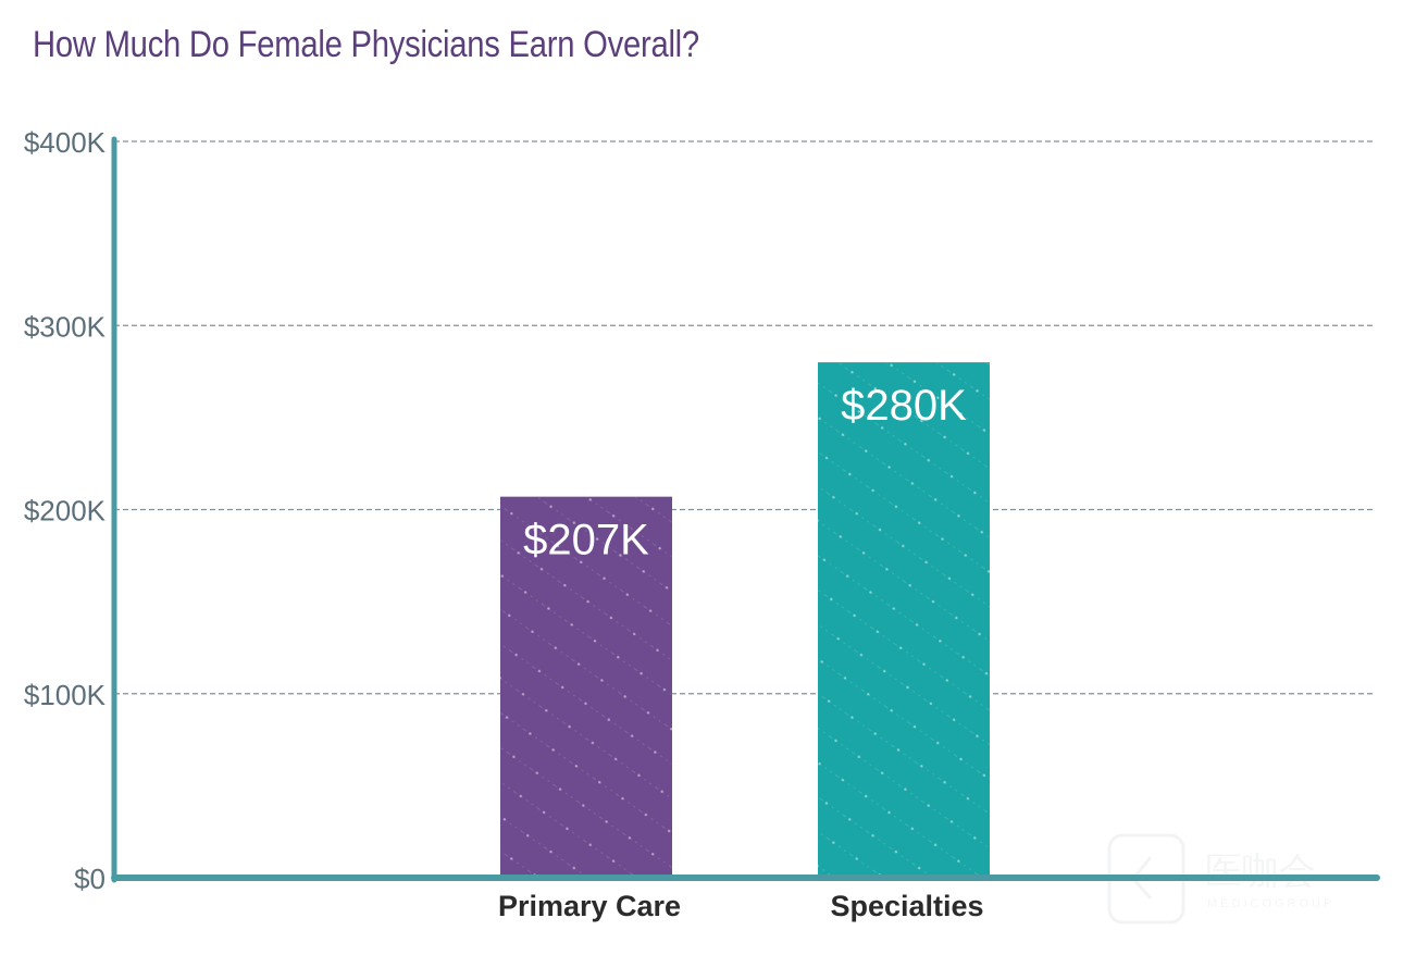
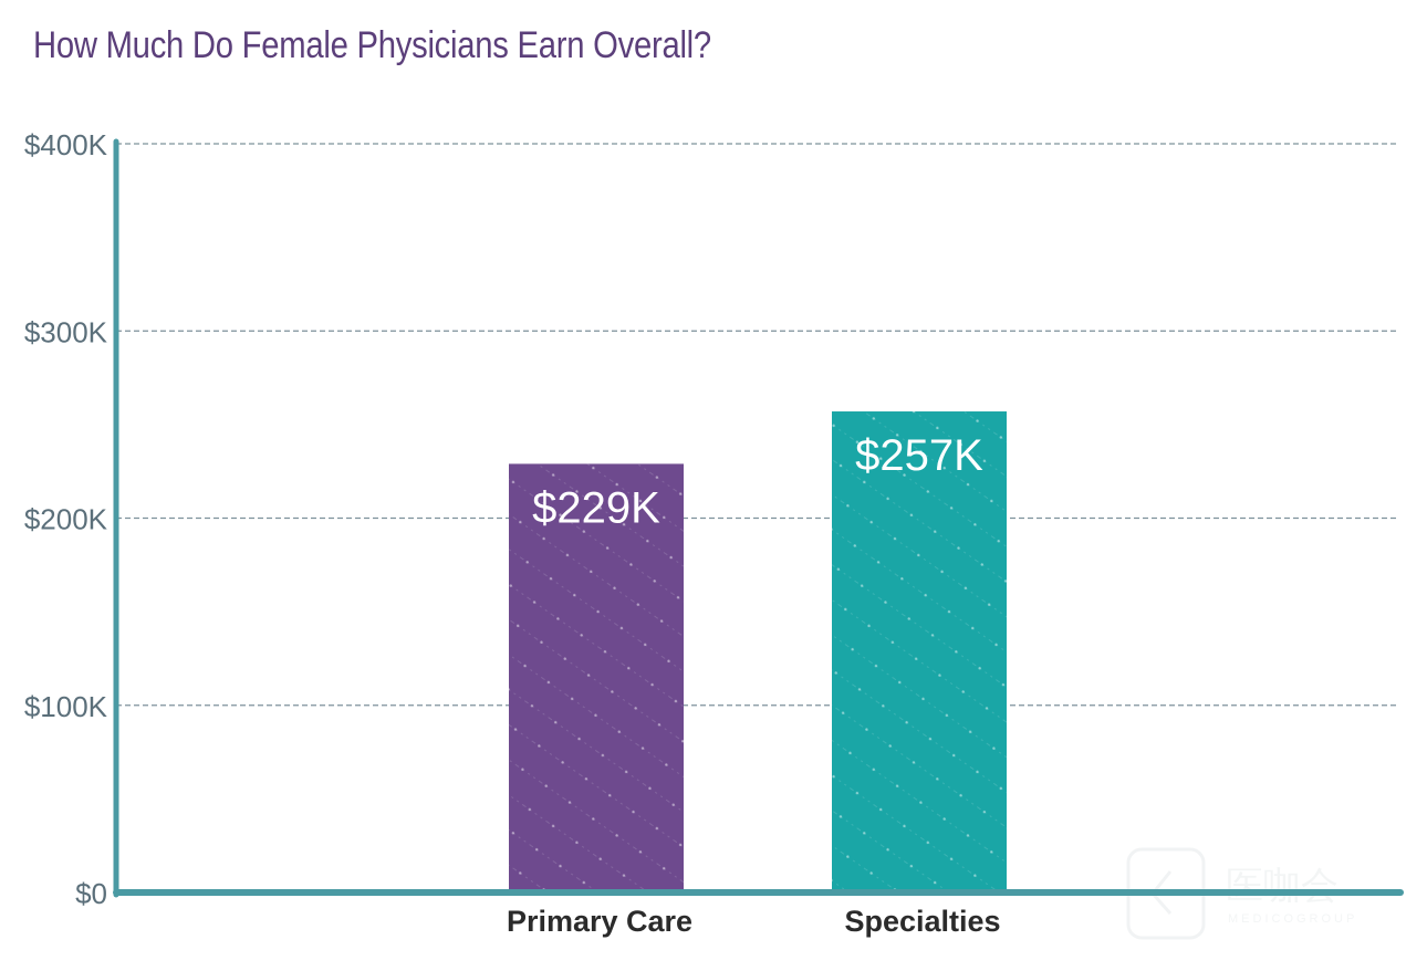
Primary Care: $207K -> $229K
Specialties: $280K -> $257K
